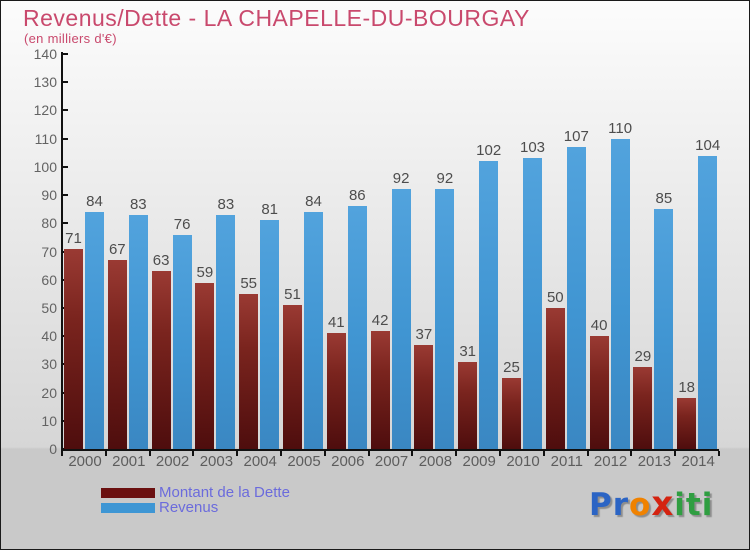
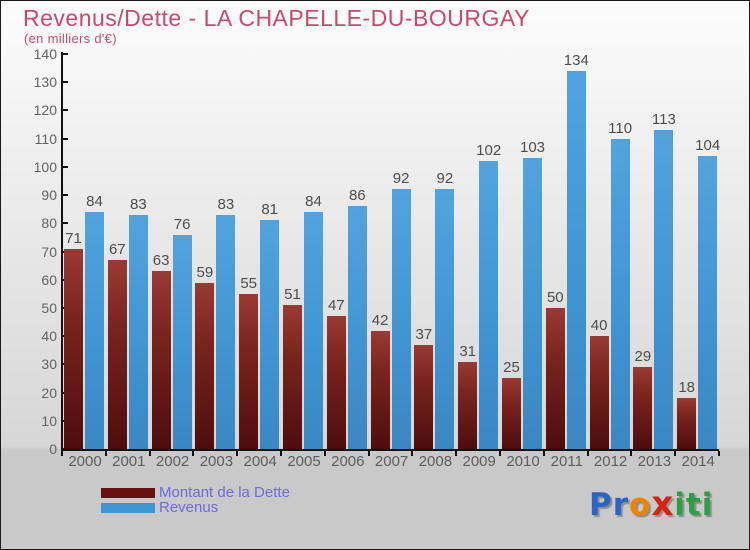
Montant de la Dette/2006: 41 -> 47
Revenus/2011: 107 -> 134
Revenus/2013: 85 -> 113
